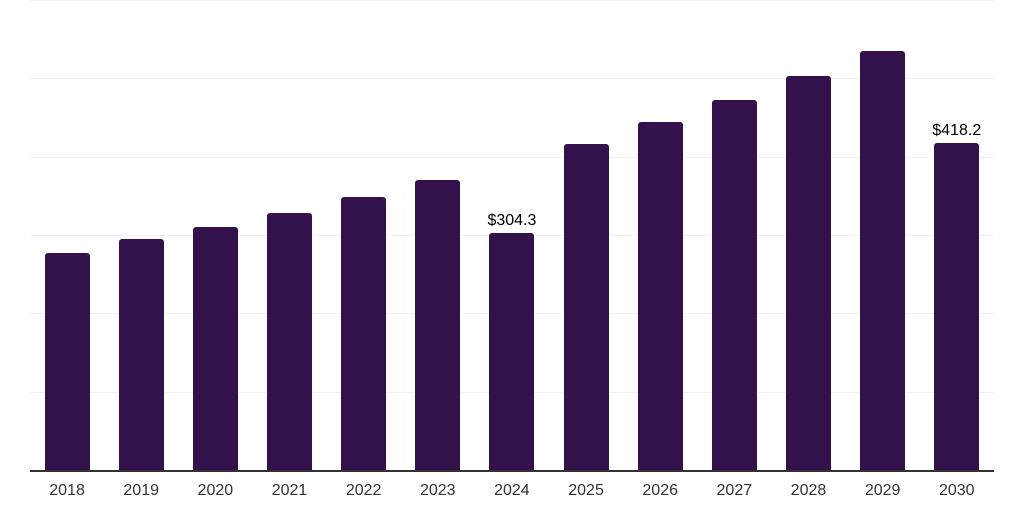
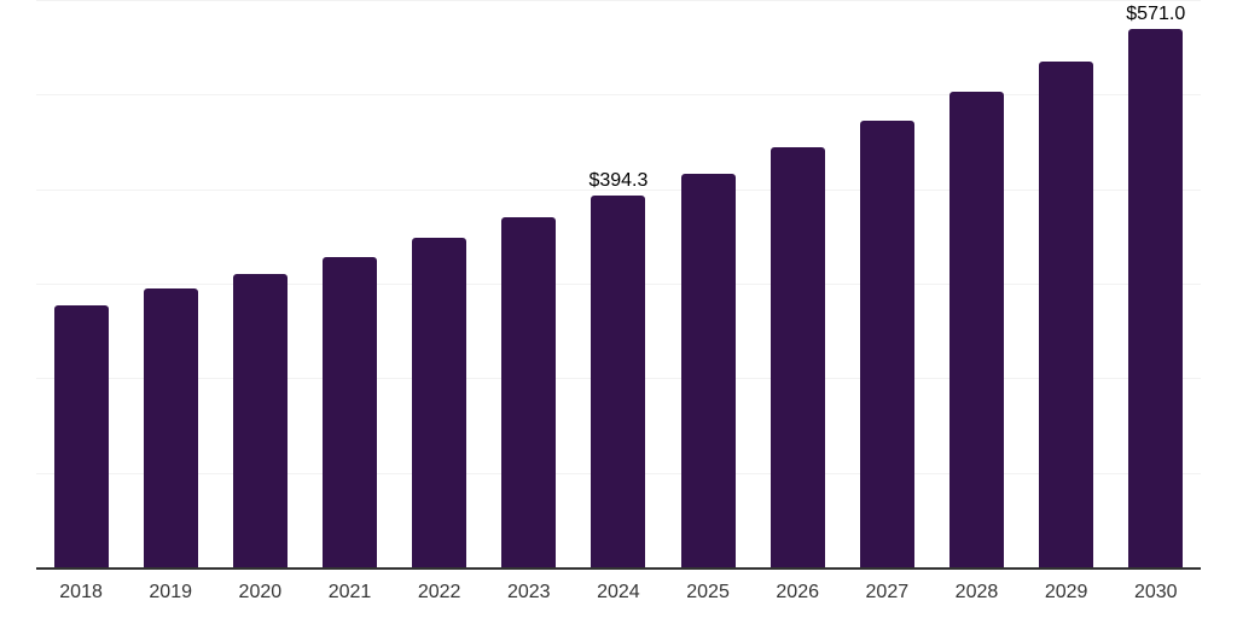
2024: $304.3 -> $394.3
2030: $418.2 -> $571.0
